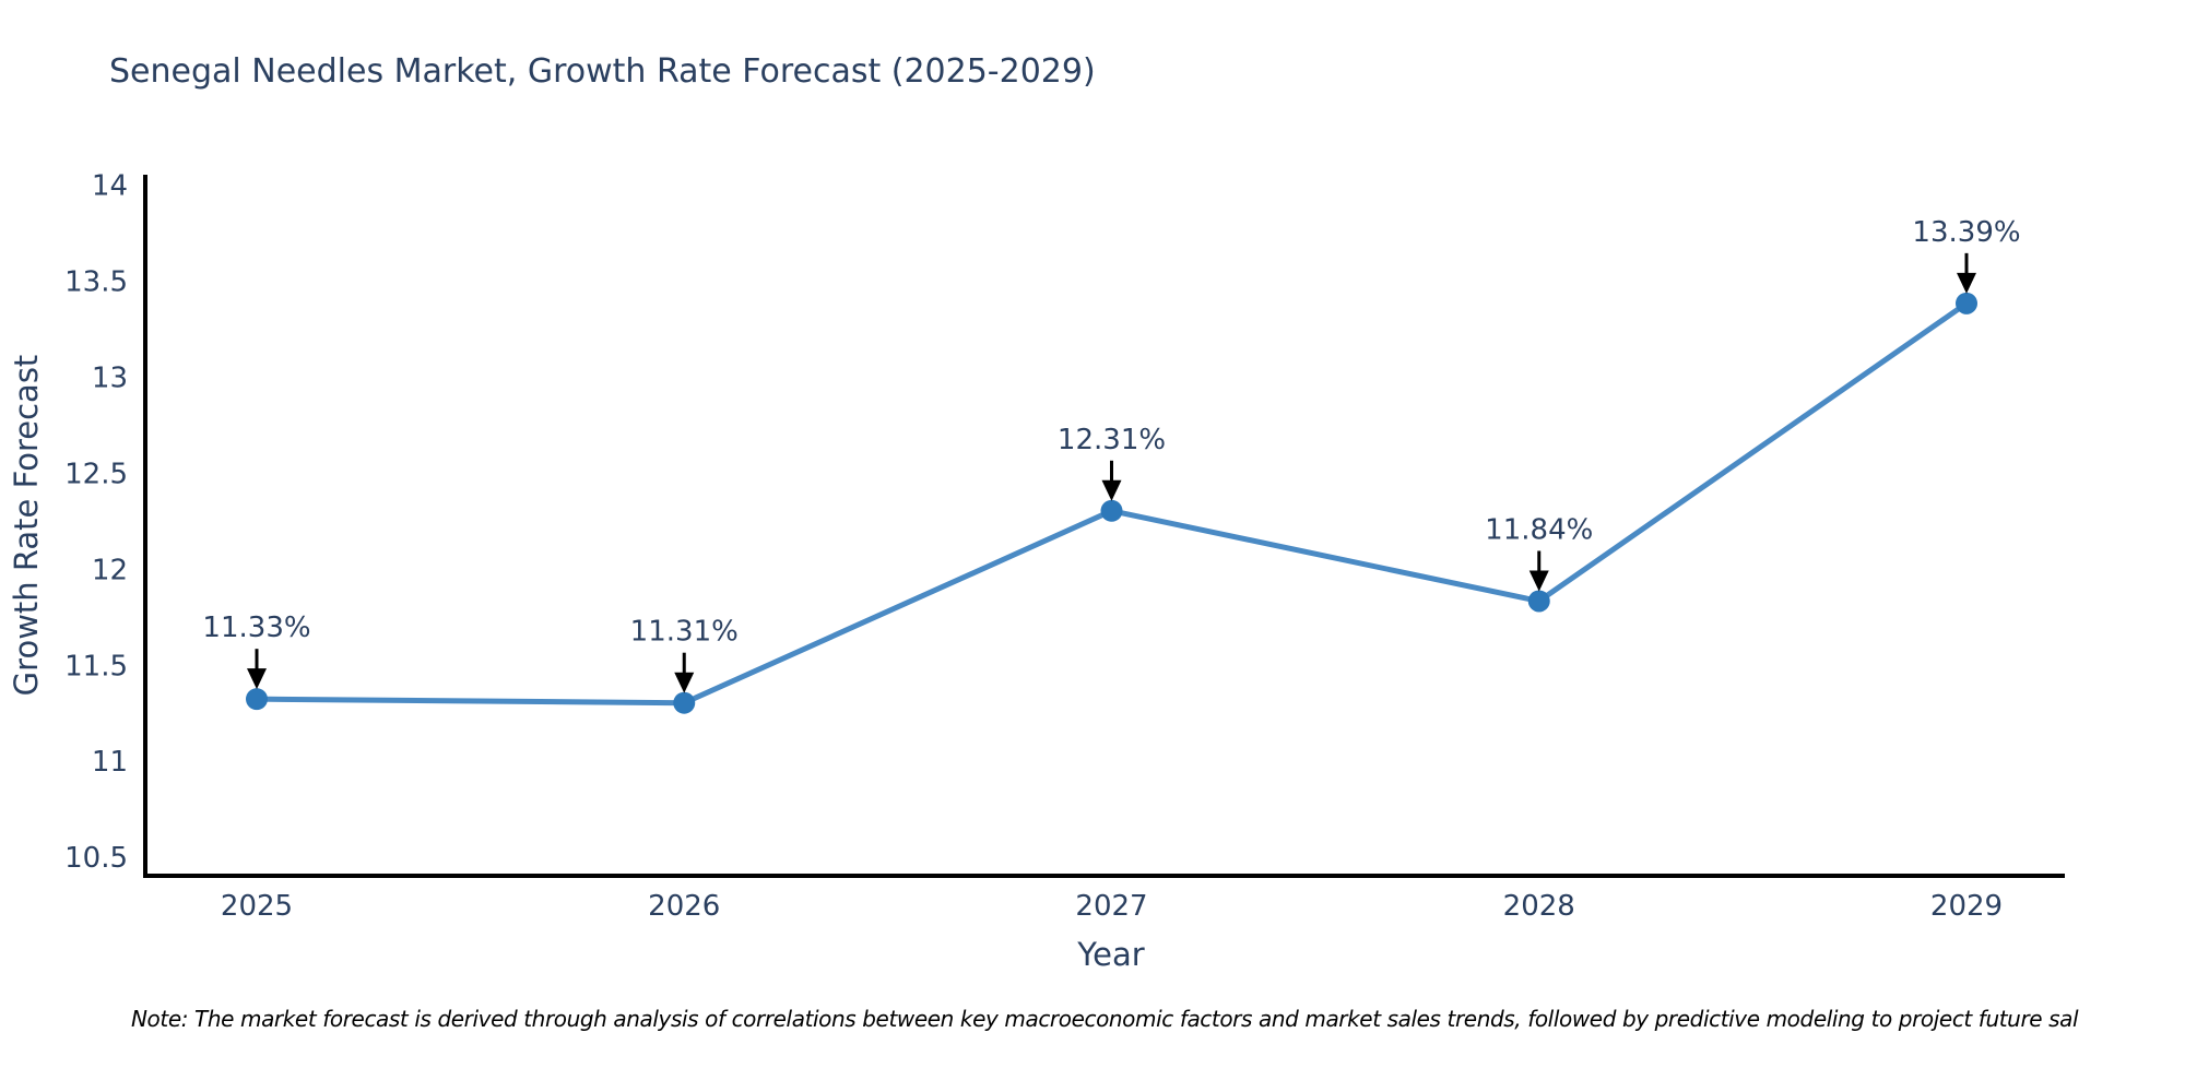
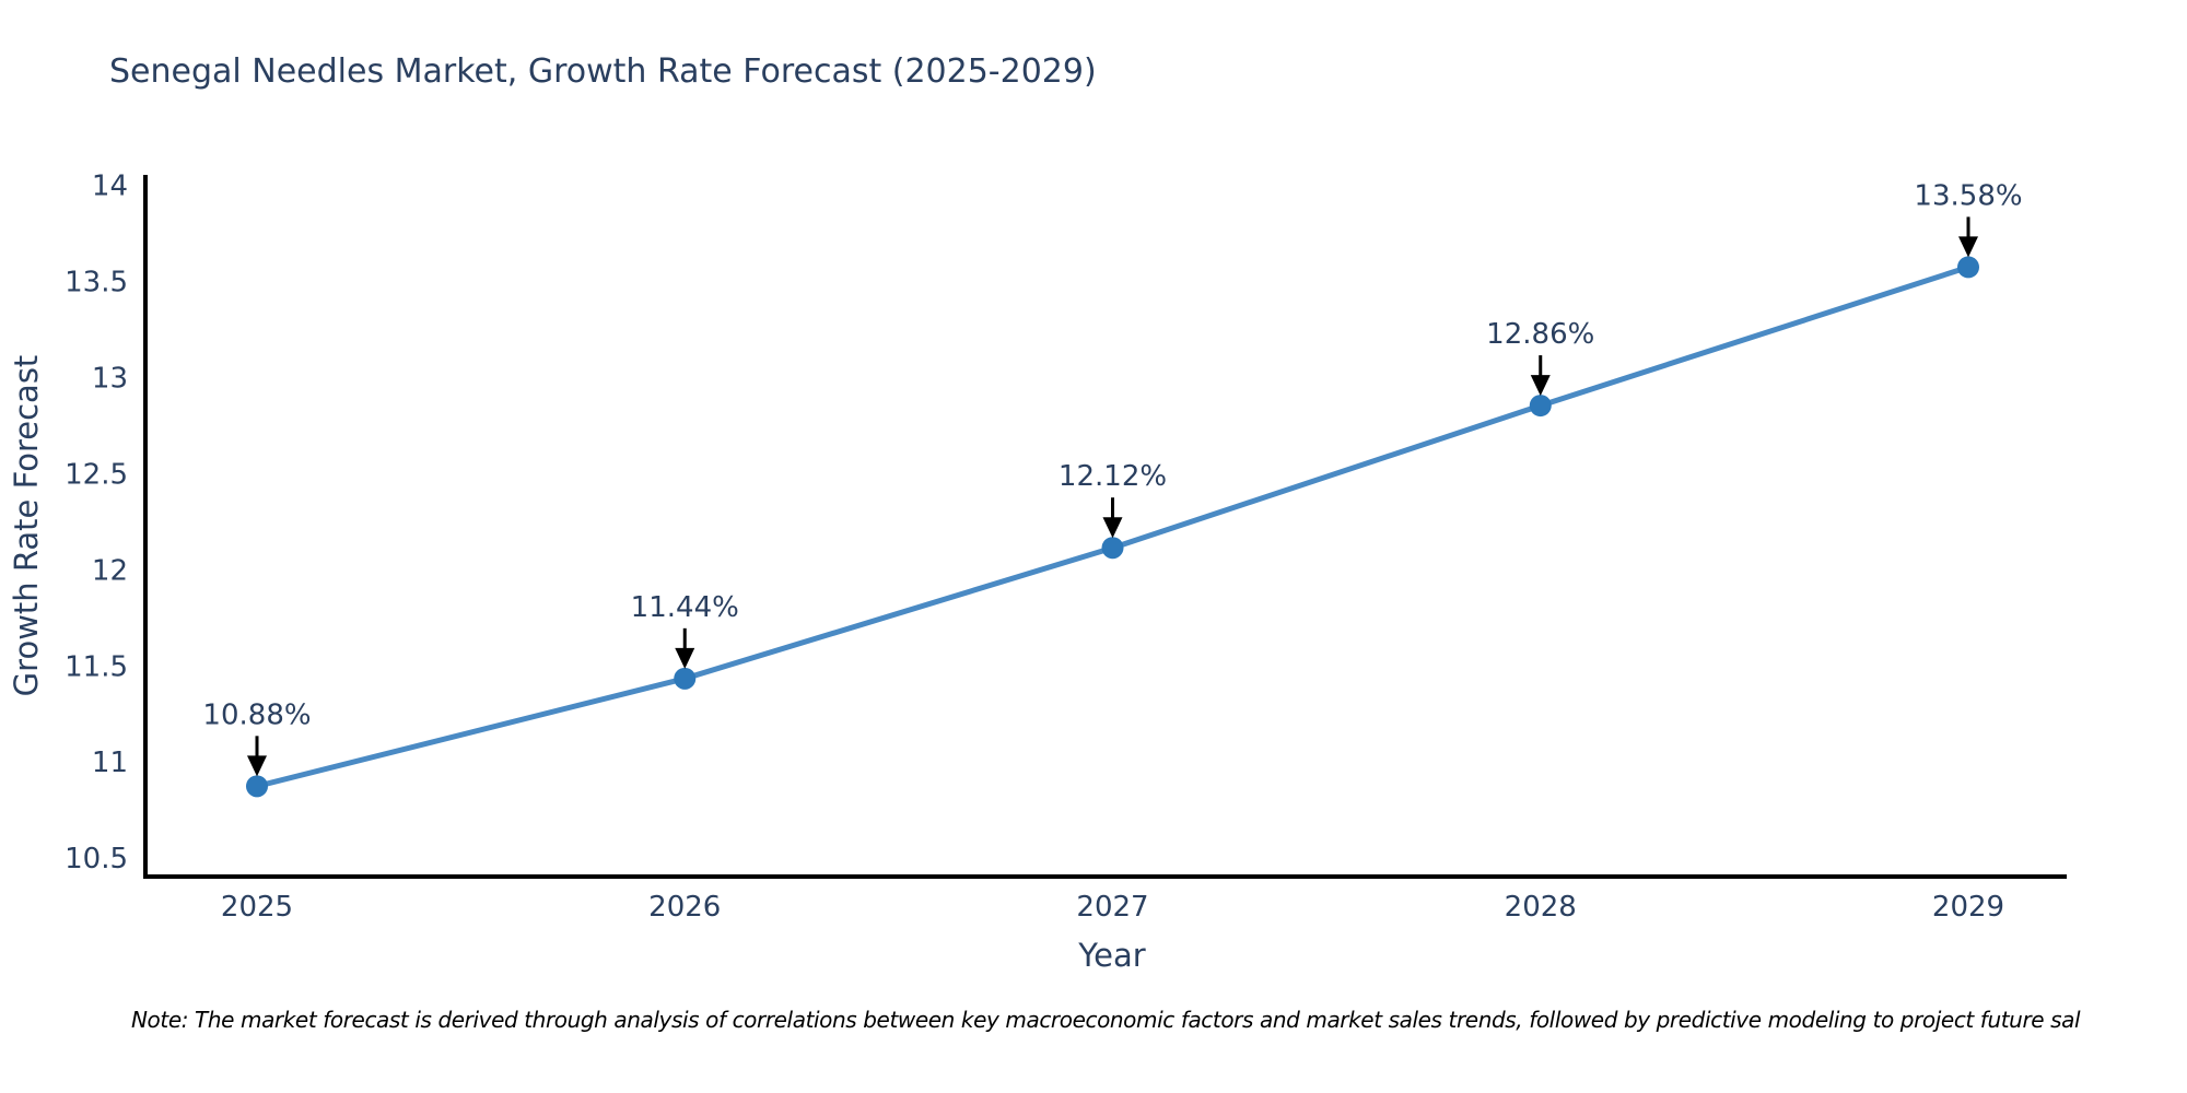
2025: 11.33% -> 10.88%
2026: 11.31% -> 11.44%
2027: 12.31% -> 12.12%
2028: 11.84% -> 12.86%
2029: 13.39% -> 13.58%
